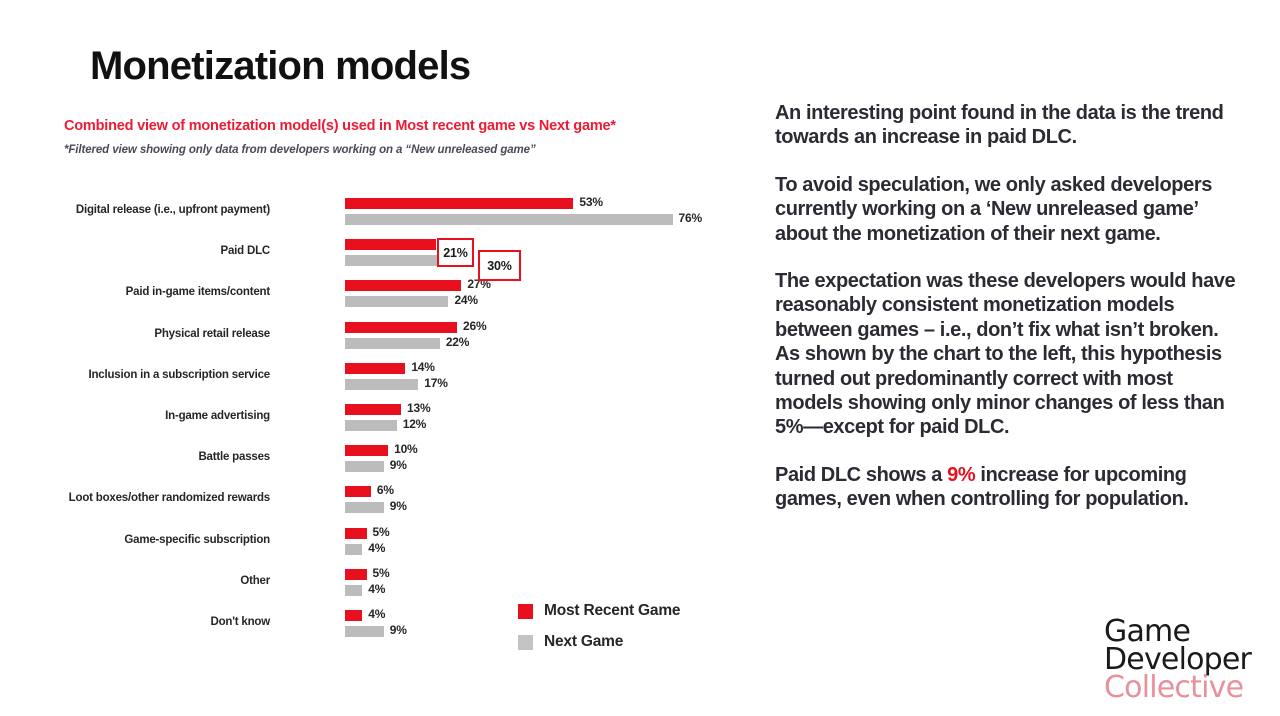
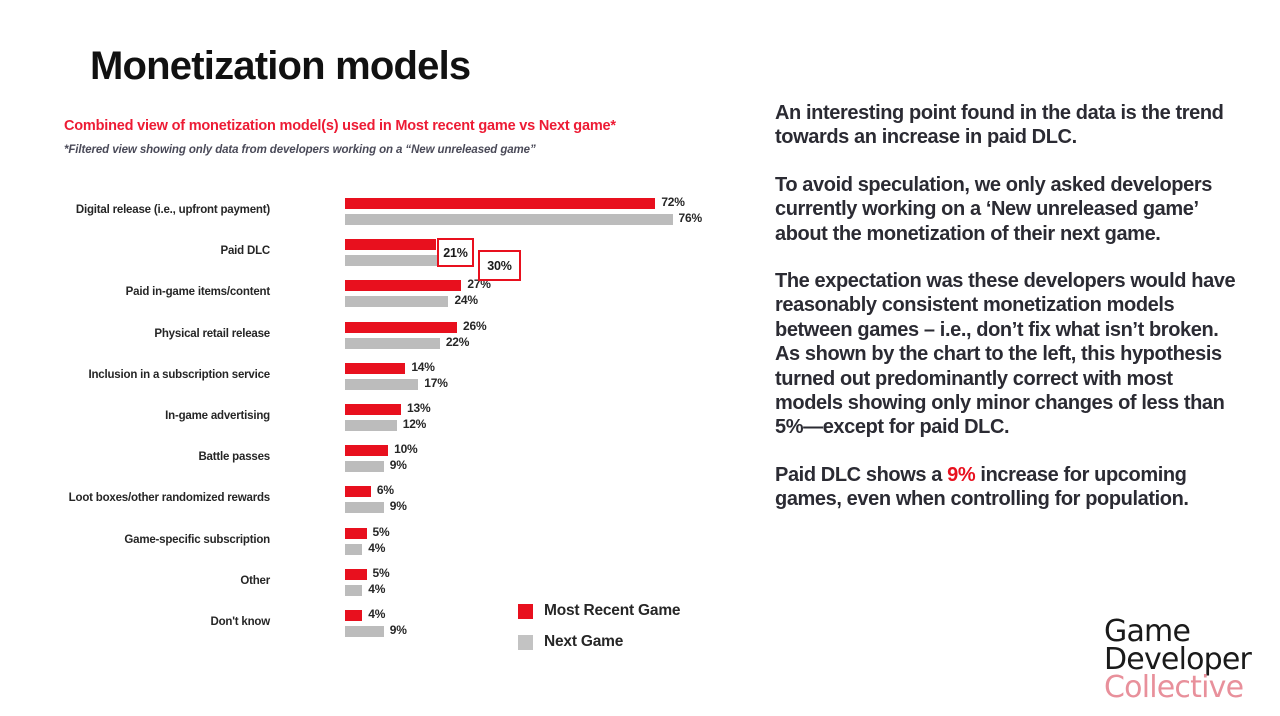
Most Recent Game/Digital release (i.e., upfront payment): 53% -> 72%
